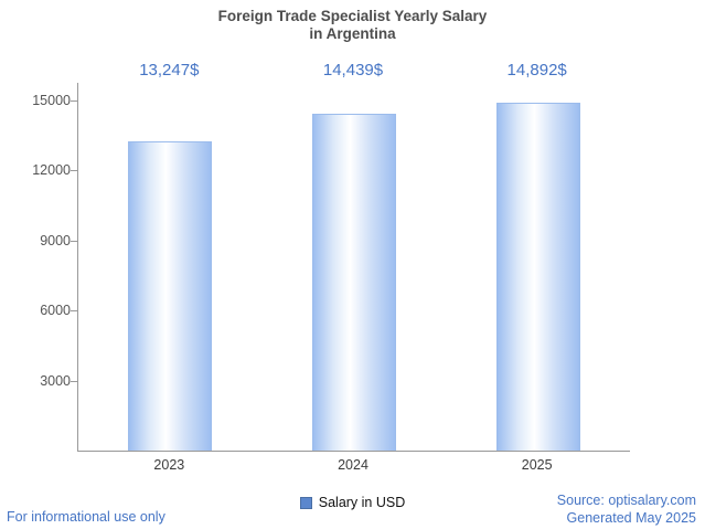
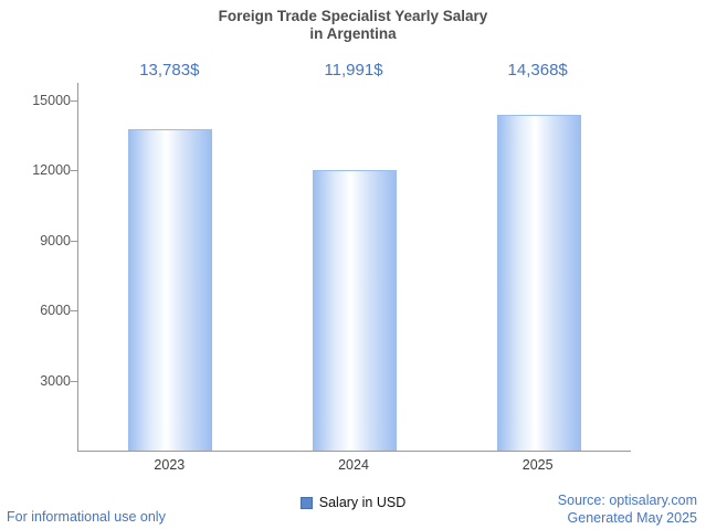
2023: 13,247 -> 13,783
2024: 14,439 -> 11,991
2025: 14,892 -> 14,368
